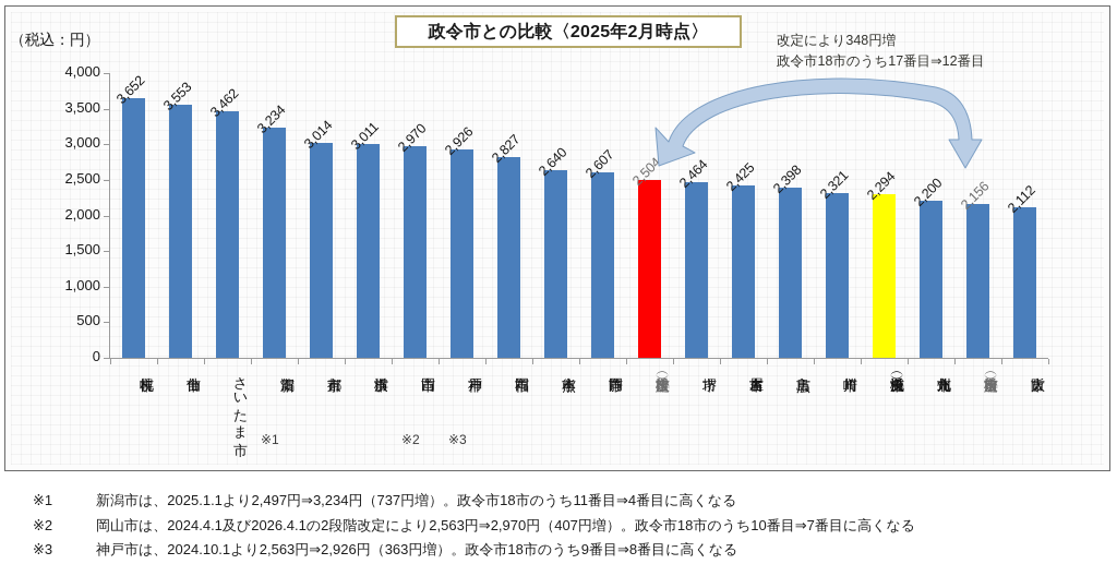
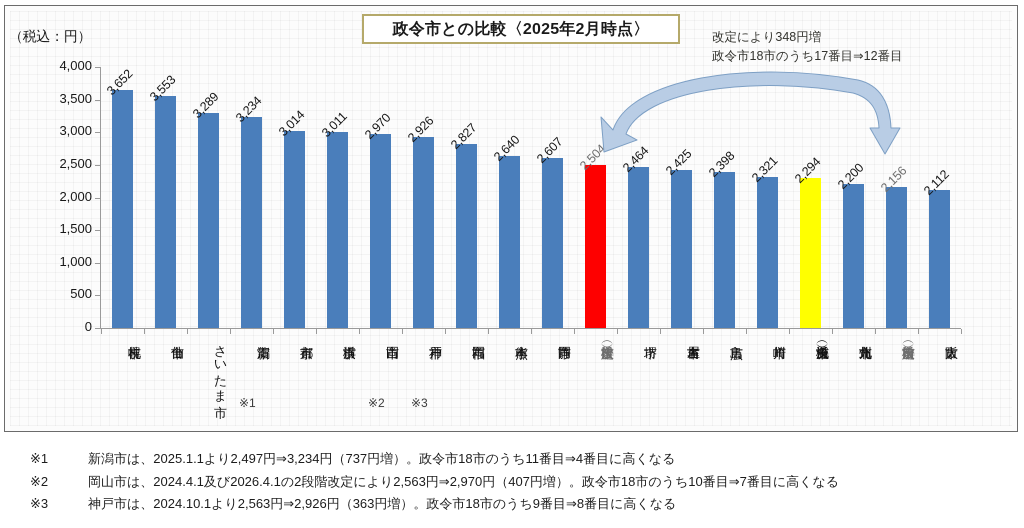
さいたま市: 3,462 -> 3,289
